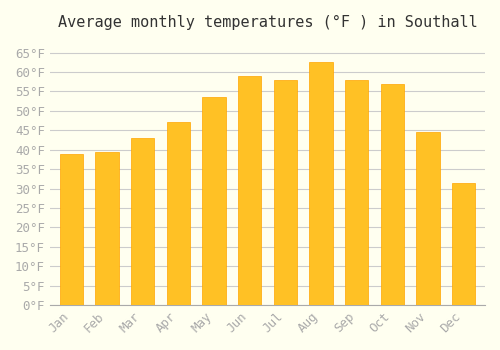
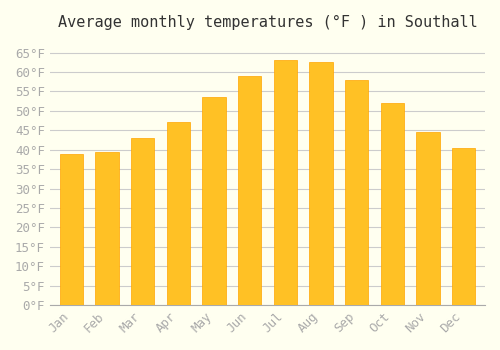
Jul: 58.0°F -> 63.0°F
Oct: 57.0°F -> 52.0°F
Dec: 31.5°F -> 40.5°F
